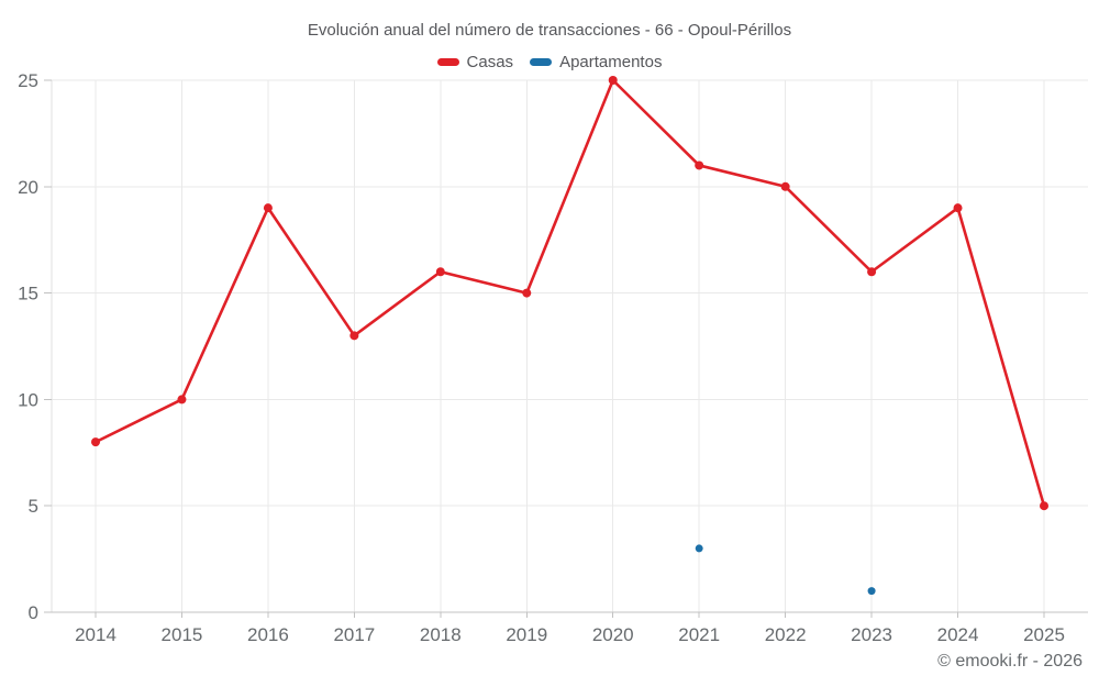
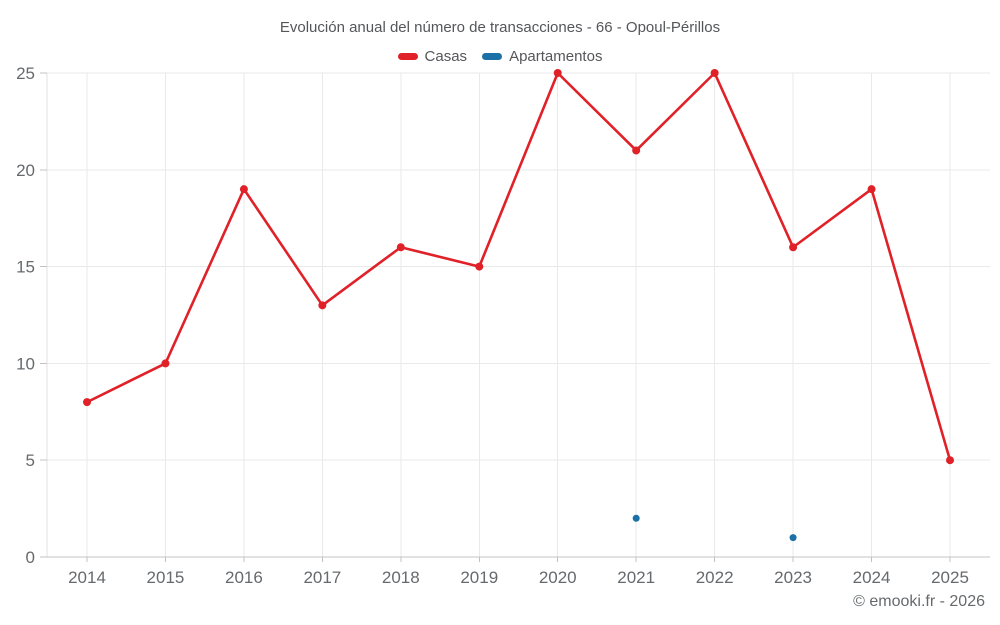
Apartamentos/2021: 3 -> 2
Casas/2022: 20 -> 25
